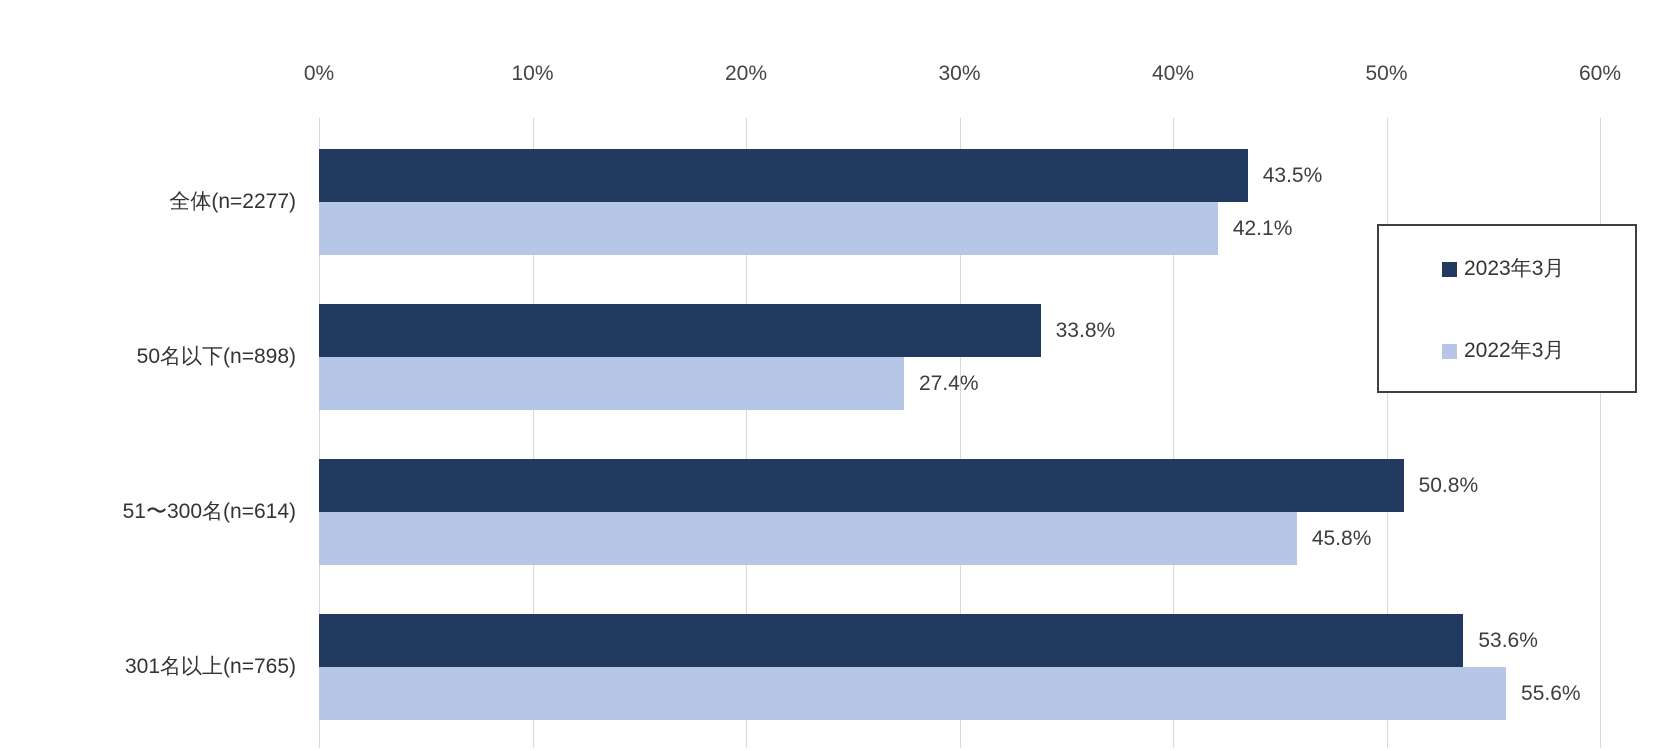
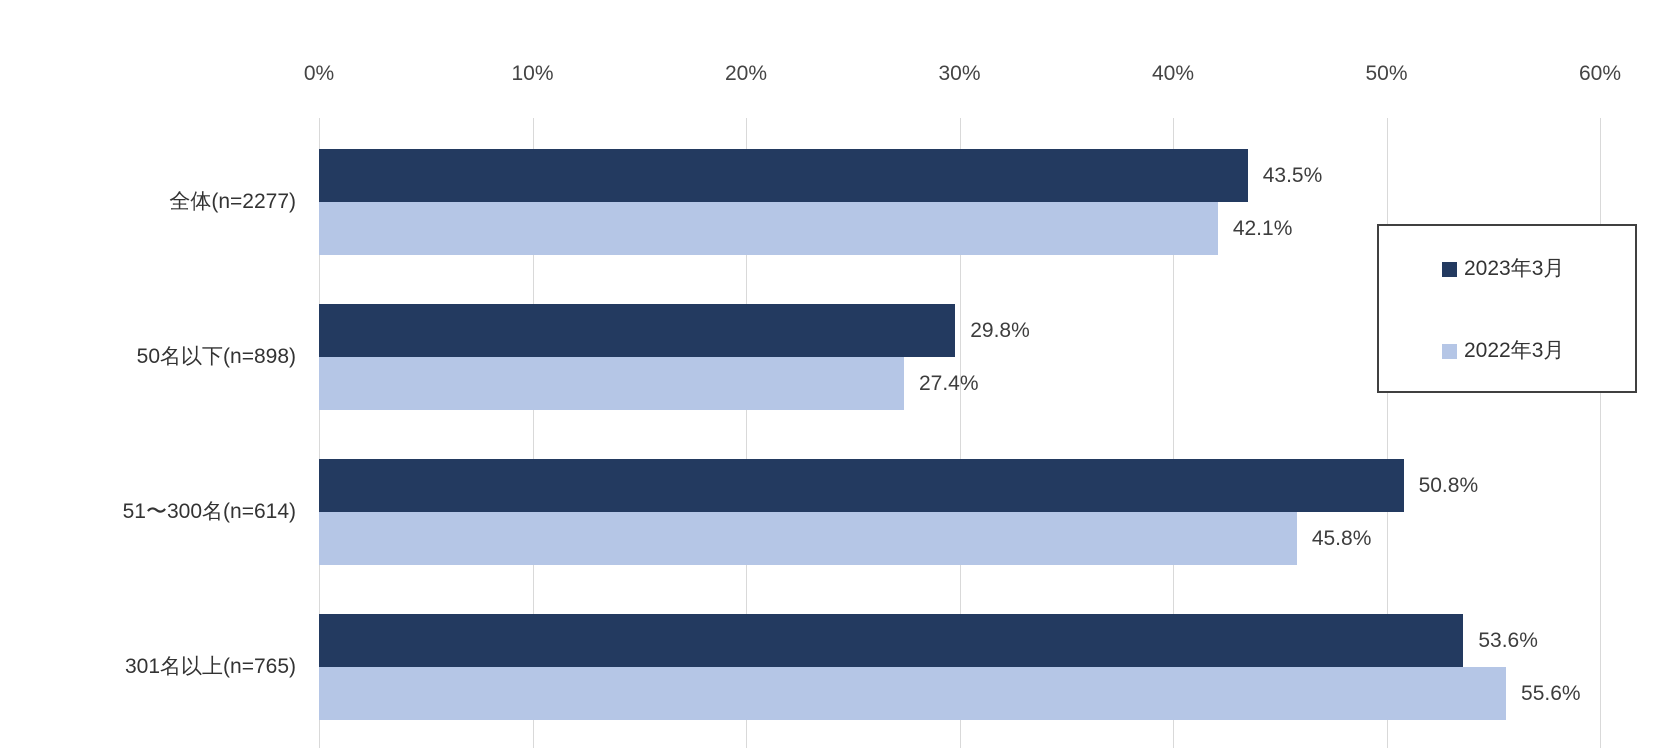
2023年3月/50名以下(n=898): 33.8% -> 29.8%
